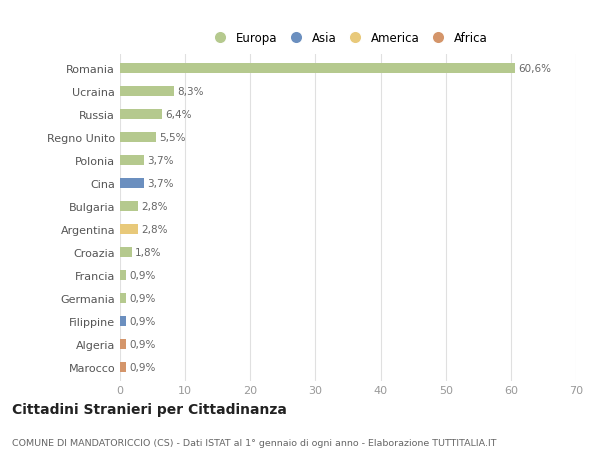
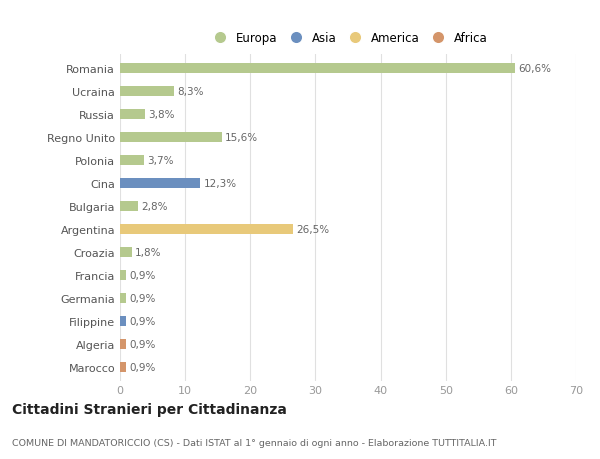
Russia: 6,4% -> 3,8%
Regno Unito: 5,5% -> 15,6%
Cina: 3,7% -> 12,3%
Argentina: 2,8% -> 26,5%
